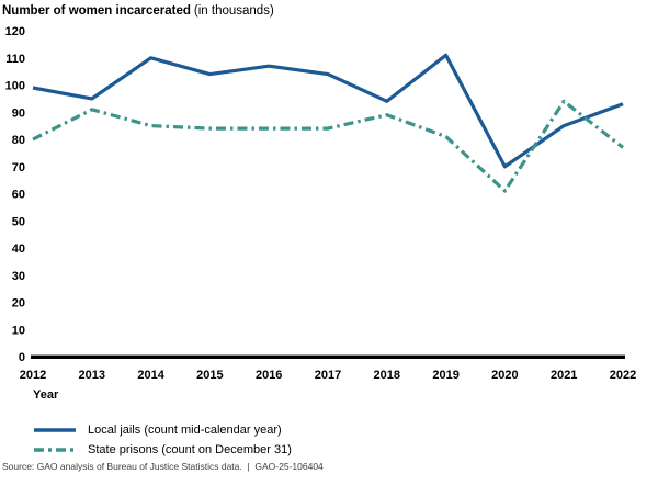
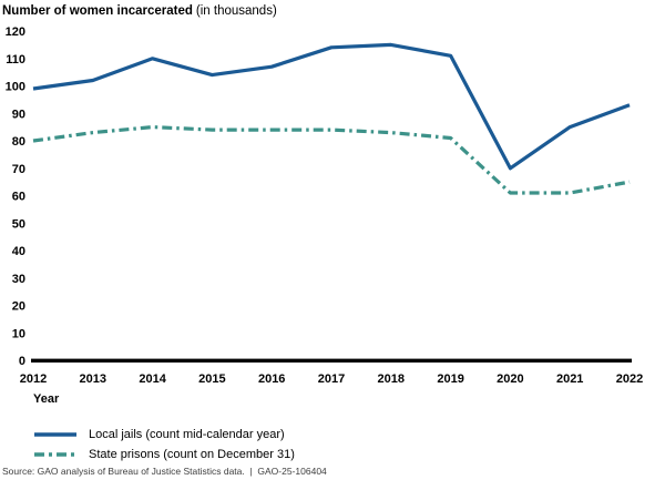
Local jails (count mid-calendar year)/2013: 95 -> 102
State prisons (count on December 31)/2013: 91 -> 83
Local jails (count mid-calendar year)/2017: 104 -> 114
Local jails (count mid-calendar year)/2018: 94 -> 115
State prisons (count on December 31)/2018: 89 -> 83
State prisons (count on December 31)/2021: 94 -> 61
State prisons (count on December 31)/2022: 77 -> 65
